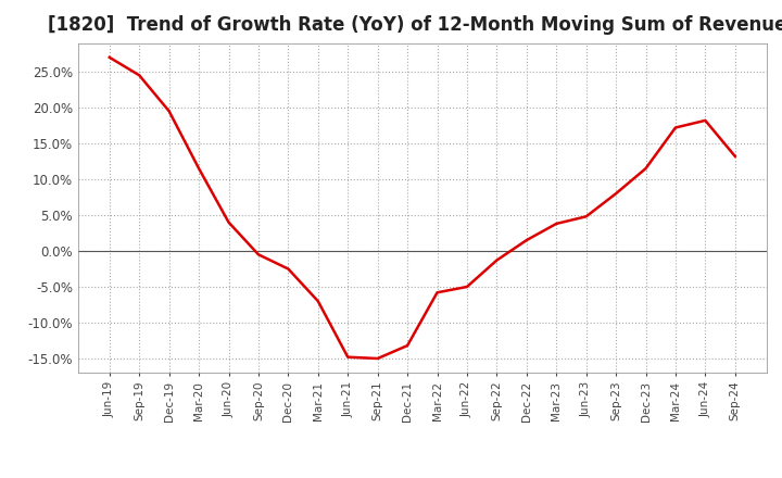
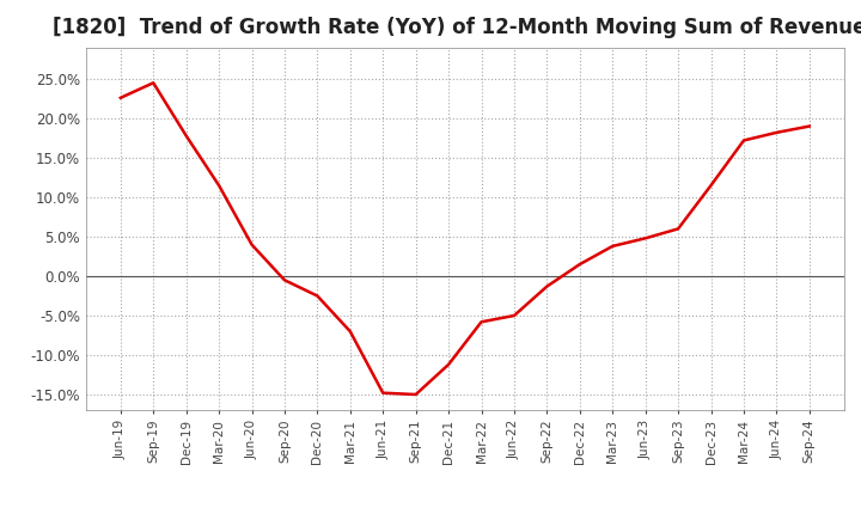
Jun-19: 27.0% -> 22.6%
Dec-19: 19.5% -> 17.8%
Dec-21: -13.2% -> -11.2%
Sep-23: 8.0% -> 6.0%
Sep-24: 13.2% -> 19.0%
